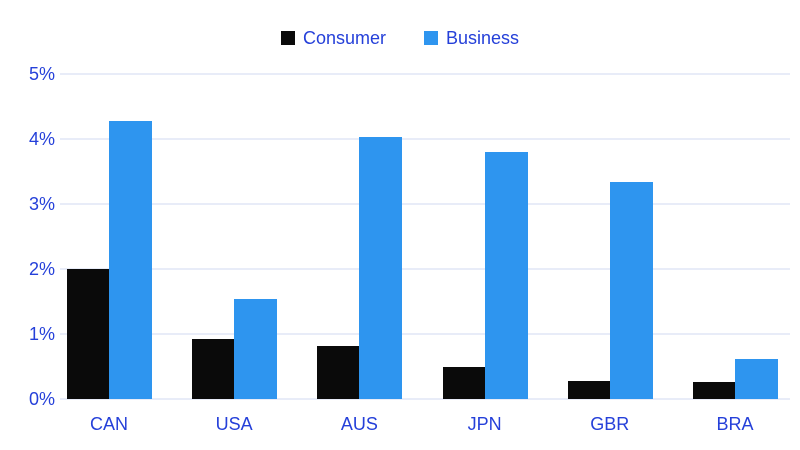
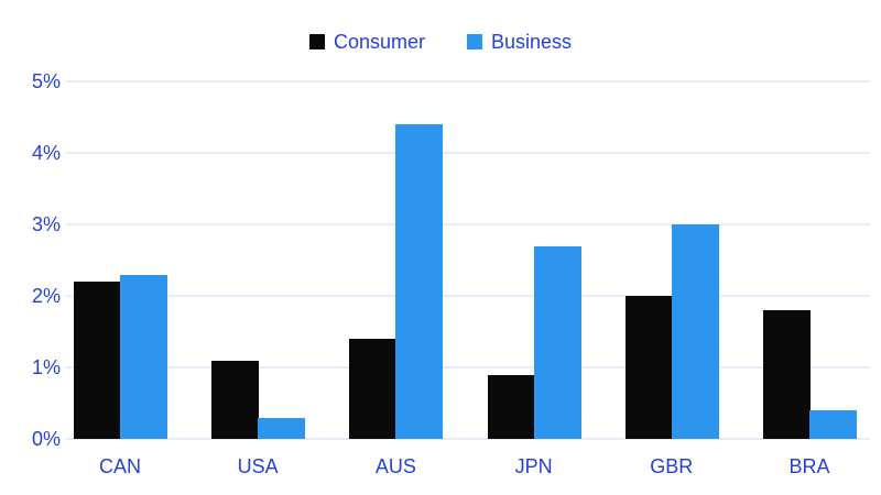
Consumer/CAN: 2.0% -> 2.2%
Business/CAN: 4.3% -> 2.3%
Consumer/USA: 0.9% -> 1.1%
Business/USA: 1.5% -> 0.3%
Consumer/AUS: 0.8% -> 1.4%
Business/AUS: 4.0% -> 4.4%
Consumer/JPN: 0.5% -> 0.9%
Business/JPN: 3.8% -> 2.7%
Consumer/GBR: 0.3% -> 2.0%
Business/GBR: 3.3% -> 3.0%
Consumer/BRA: 0.3% -> 1.8%
Business/BRA: 0.6% -> 0.4%
